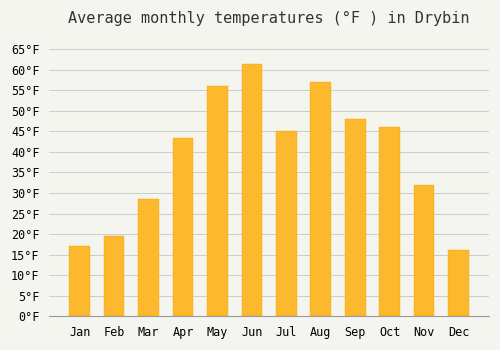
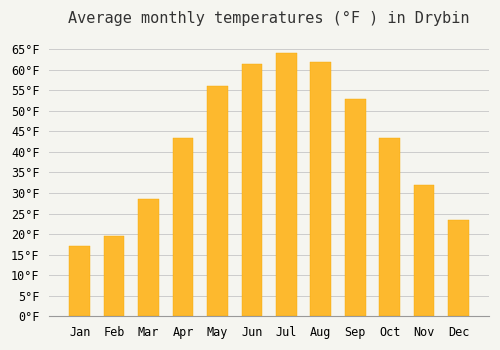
Jul: 45.0°F -> 64.0°F
Aug: 57.0°F -> 62.0°F
Sep: 48.0°F -> 53.0°F
Oct: 46.0°F -> 43.5°F
Dec: 16.0°F -> 23.5°F
